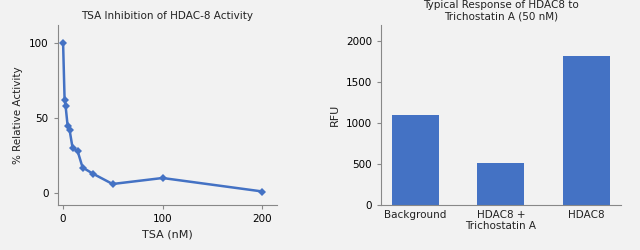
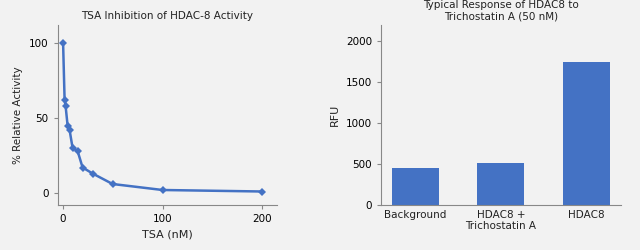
TSA Inhibition of HDAC-8 Activity/100: 10 -> 2
Typical Response of HDAC8 to Trichostatin A (50 nM)/Background: 1100 -> 450
Typical Response of HDAC8 to Trichostatin A (50 nM)/HDAC8: 1820 -> 1750
